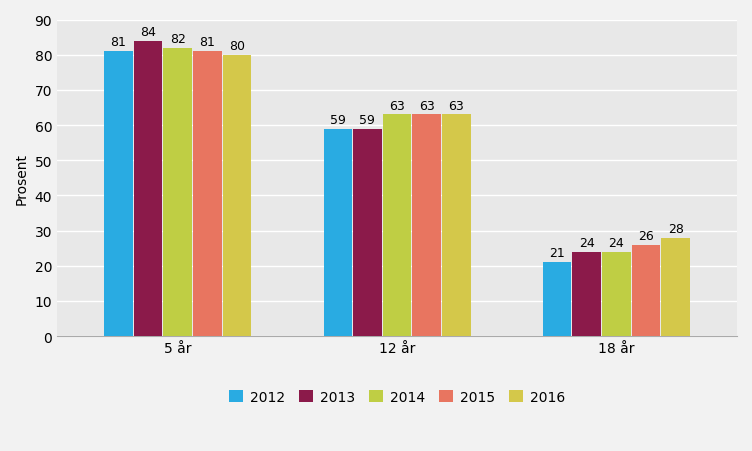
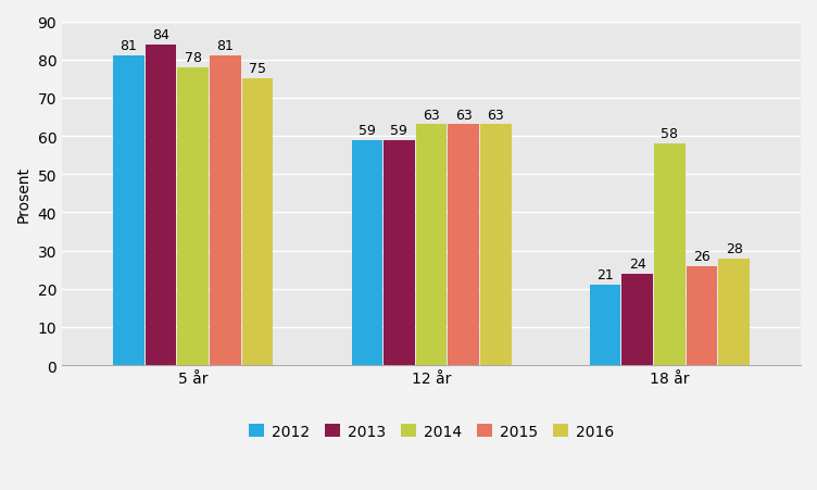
2014/5 år: 82 -> 78
2016/5 år: 80 -> 75
2014/18 år: 24 -> 58
